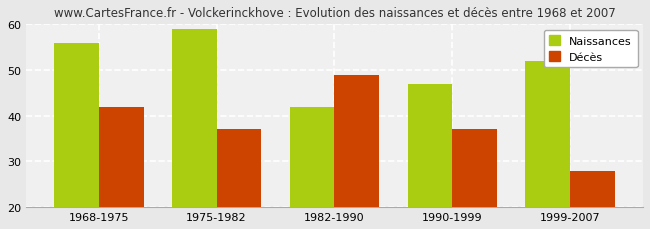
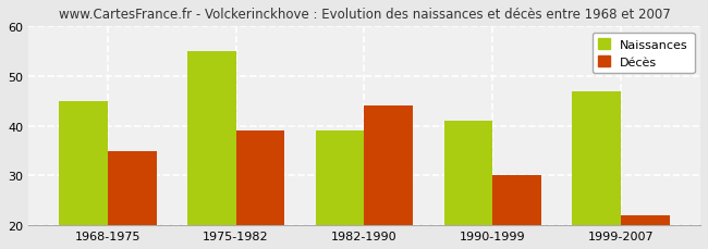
Naissances/1968-1975: 56 -> 45
Décès/1968-1975: 42 -> 35
Naissances/1975-1982: 59 -> 55
Décès/1975-1982: 37 -> 39
Naissances/1982-1990: 42 -> 39
Décès/1982-1990: 49 -> 44
Naissances/1990-1999: 47 -> 41
Décès/1990-1999: 37 -> 30
Naissances/1999-2007: 52 -> 47
Décès/1999-2007: 28 -> 22
